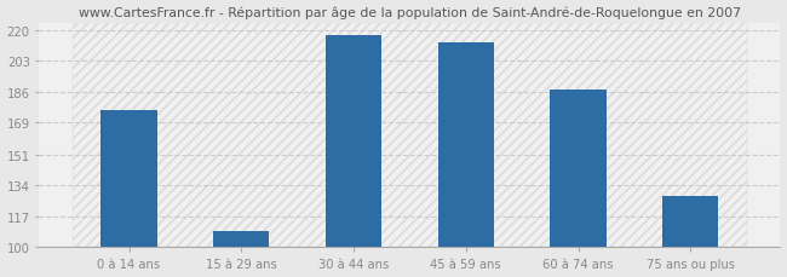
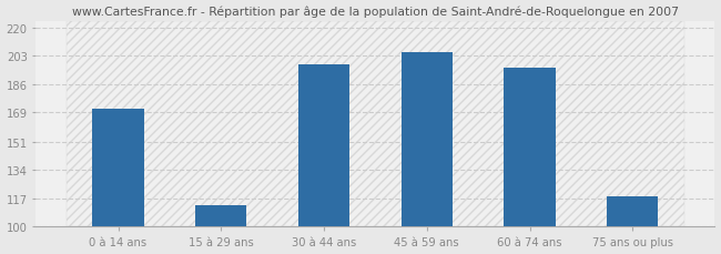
0 à 14 ans: 176 -> 171
15 à 29 ans: 109 -> 113
30 à 44 ans: 217 -> 198
45 à 59 ans: 213 -> 205
60 à 74 ans: 187 -> 196
75 ans ou plus: 128 -> 118
